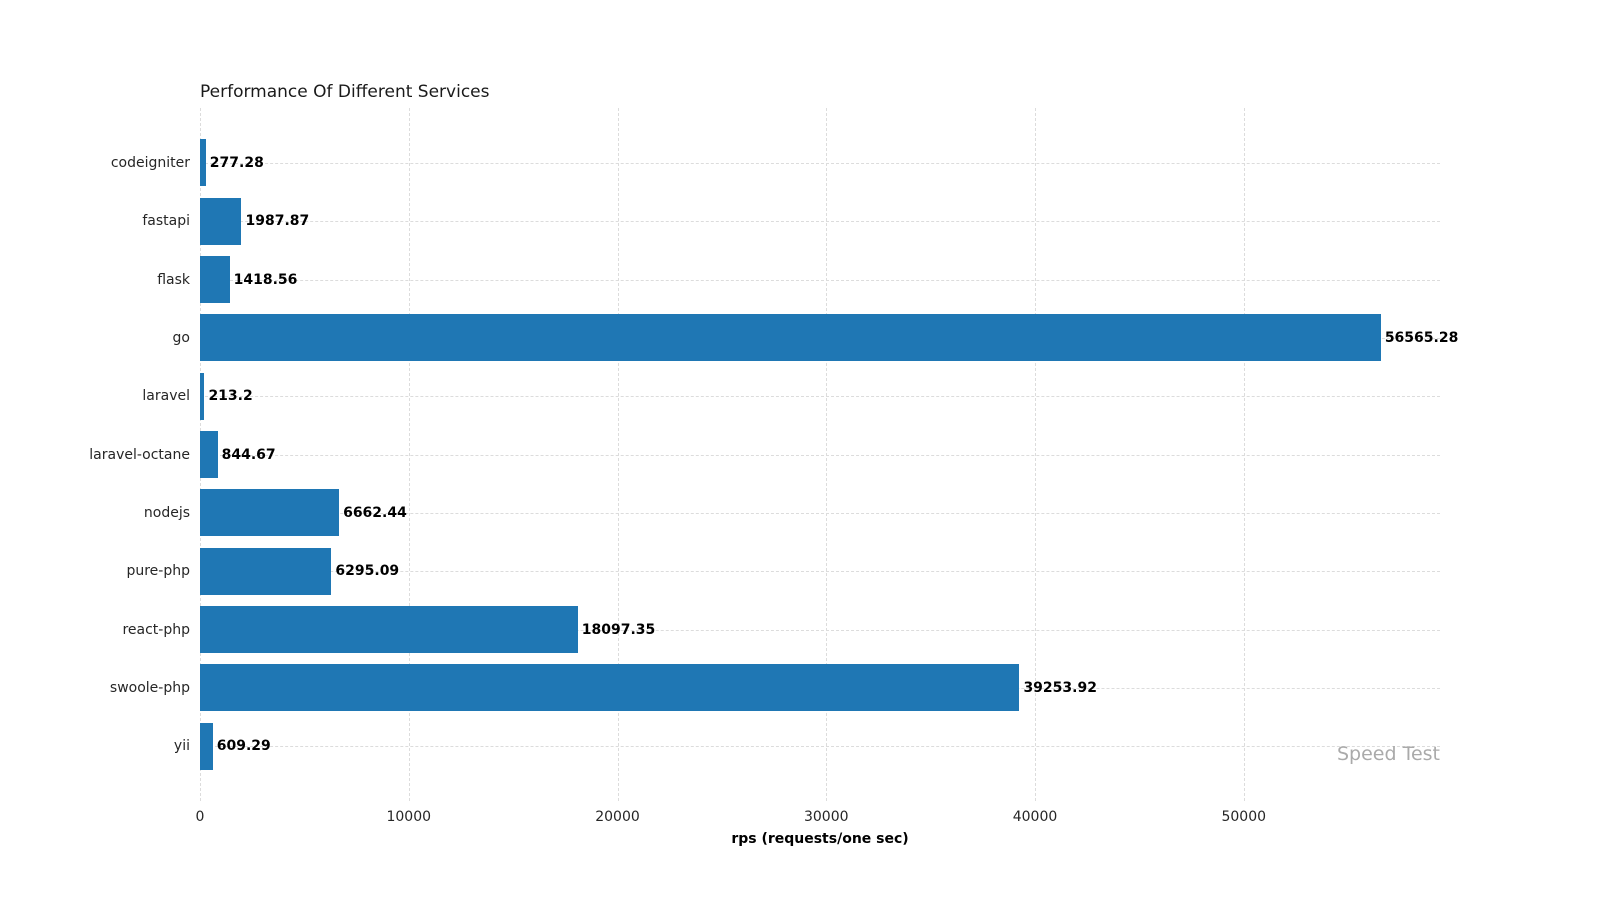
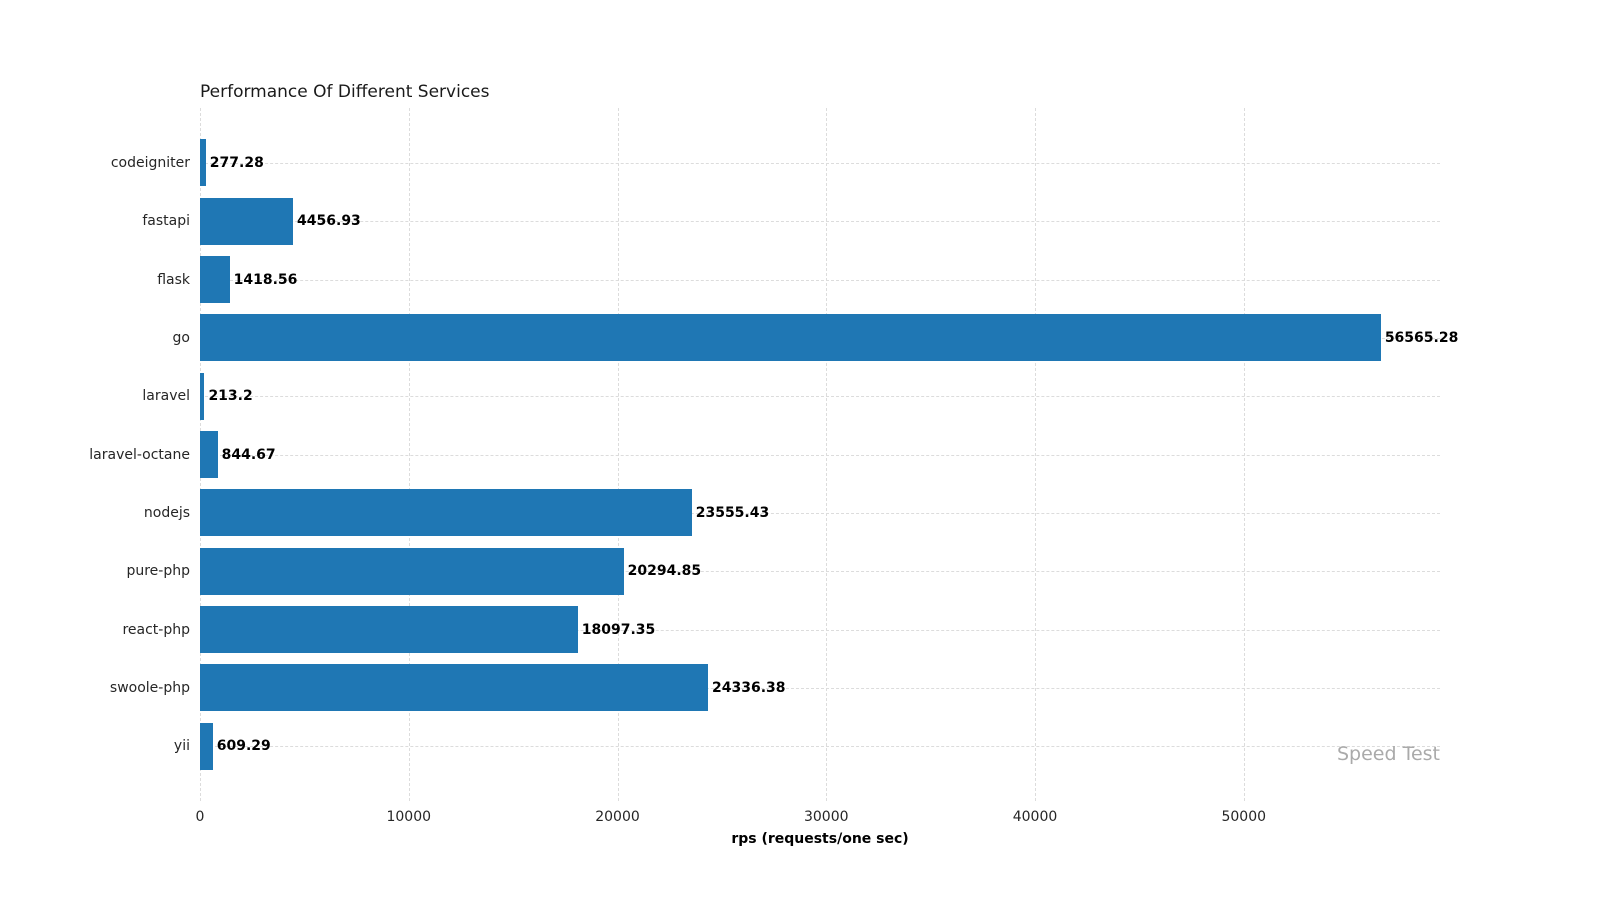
fastapi: 1987.87 -> 4456.93
nodejs: 6662.44 -> 23555.43
pure-php: 6295.09 -> 20294.85
swoole-php: 39253.92 -> 24336.38
